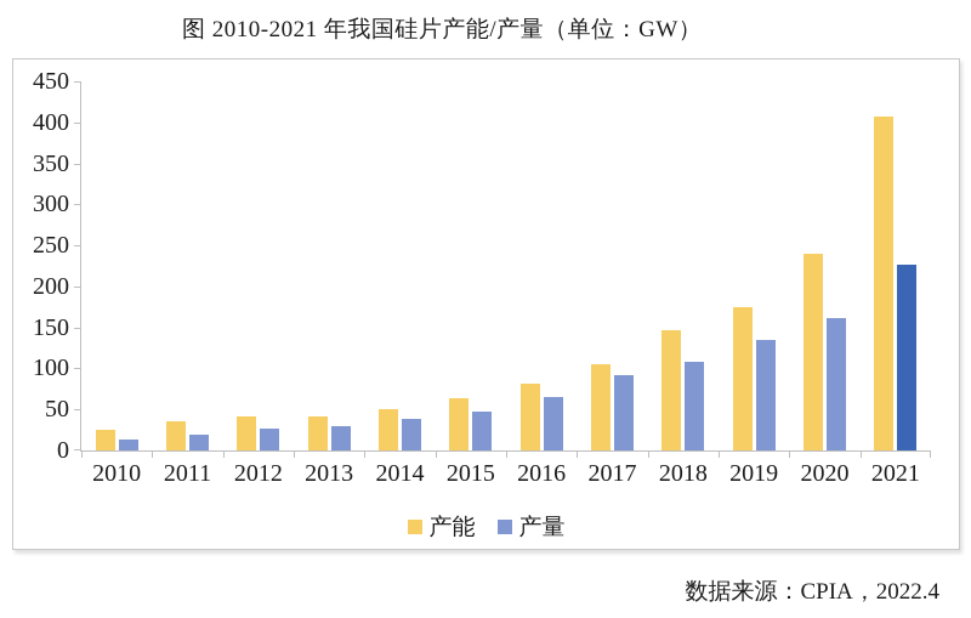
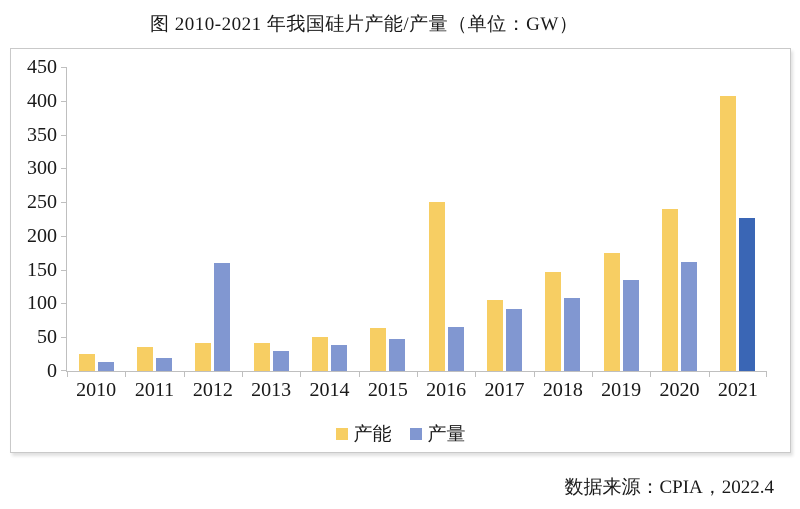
产量/2012: 30 -> 160
产能/2016: 80 -> 250
